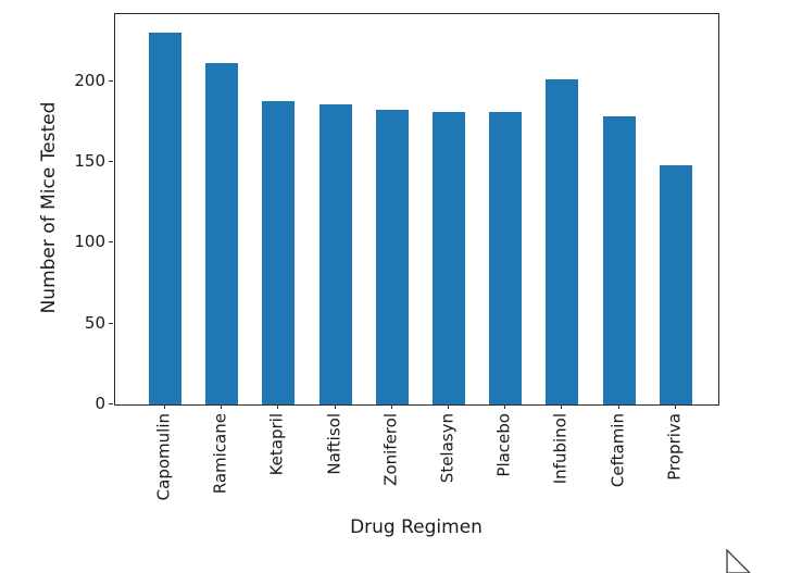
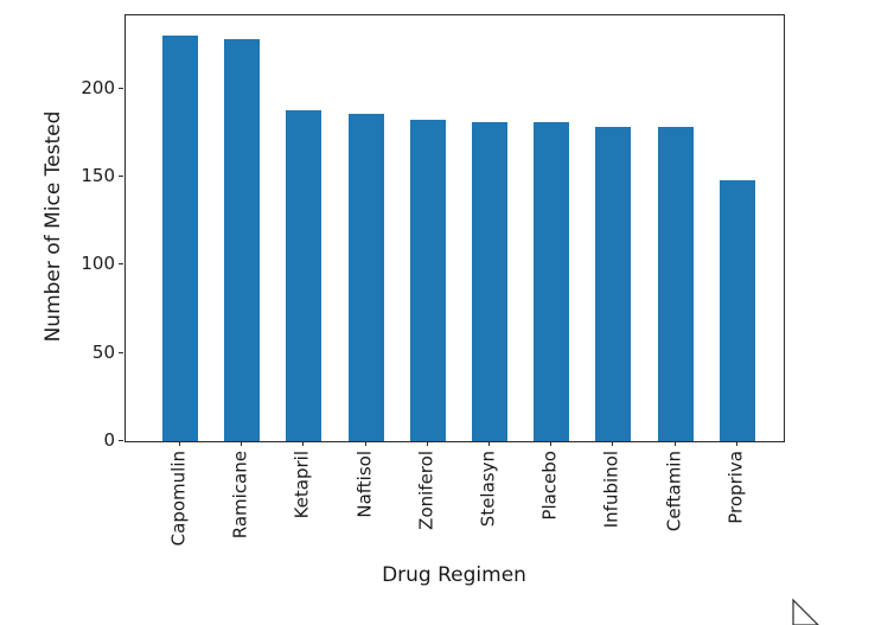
Ramicane: 211 -> 228
Infubinol: 201 -> 178
